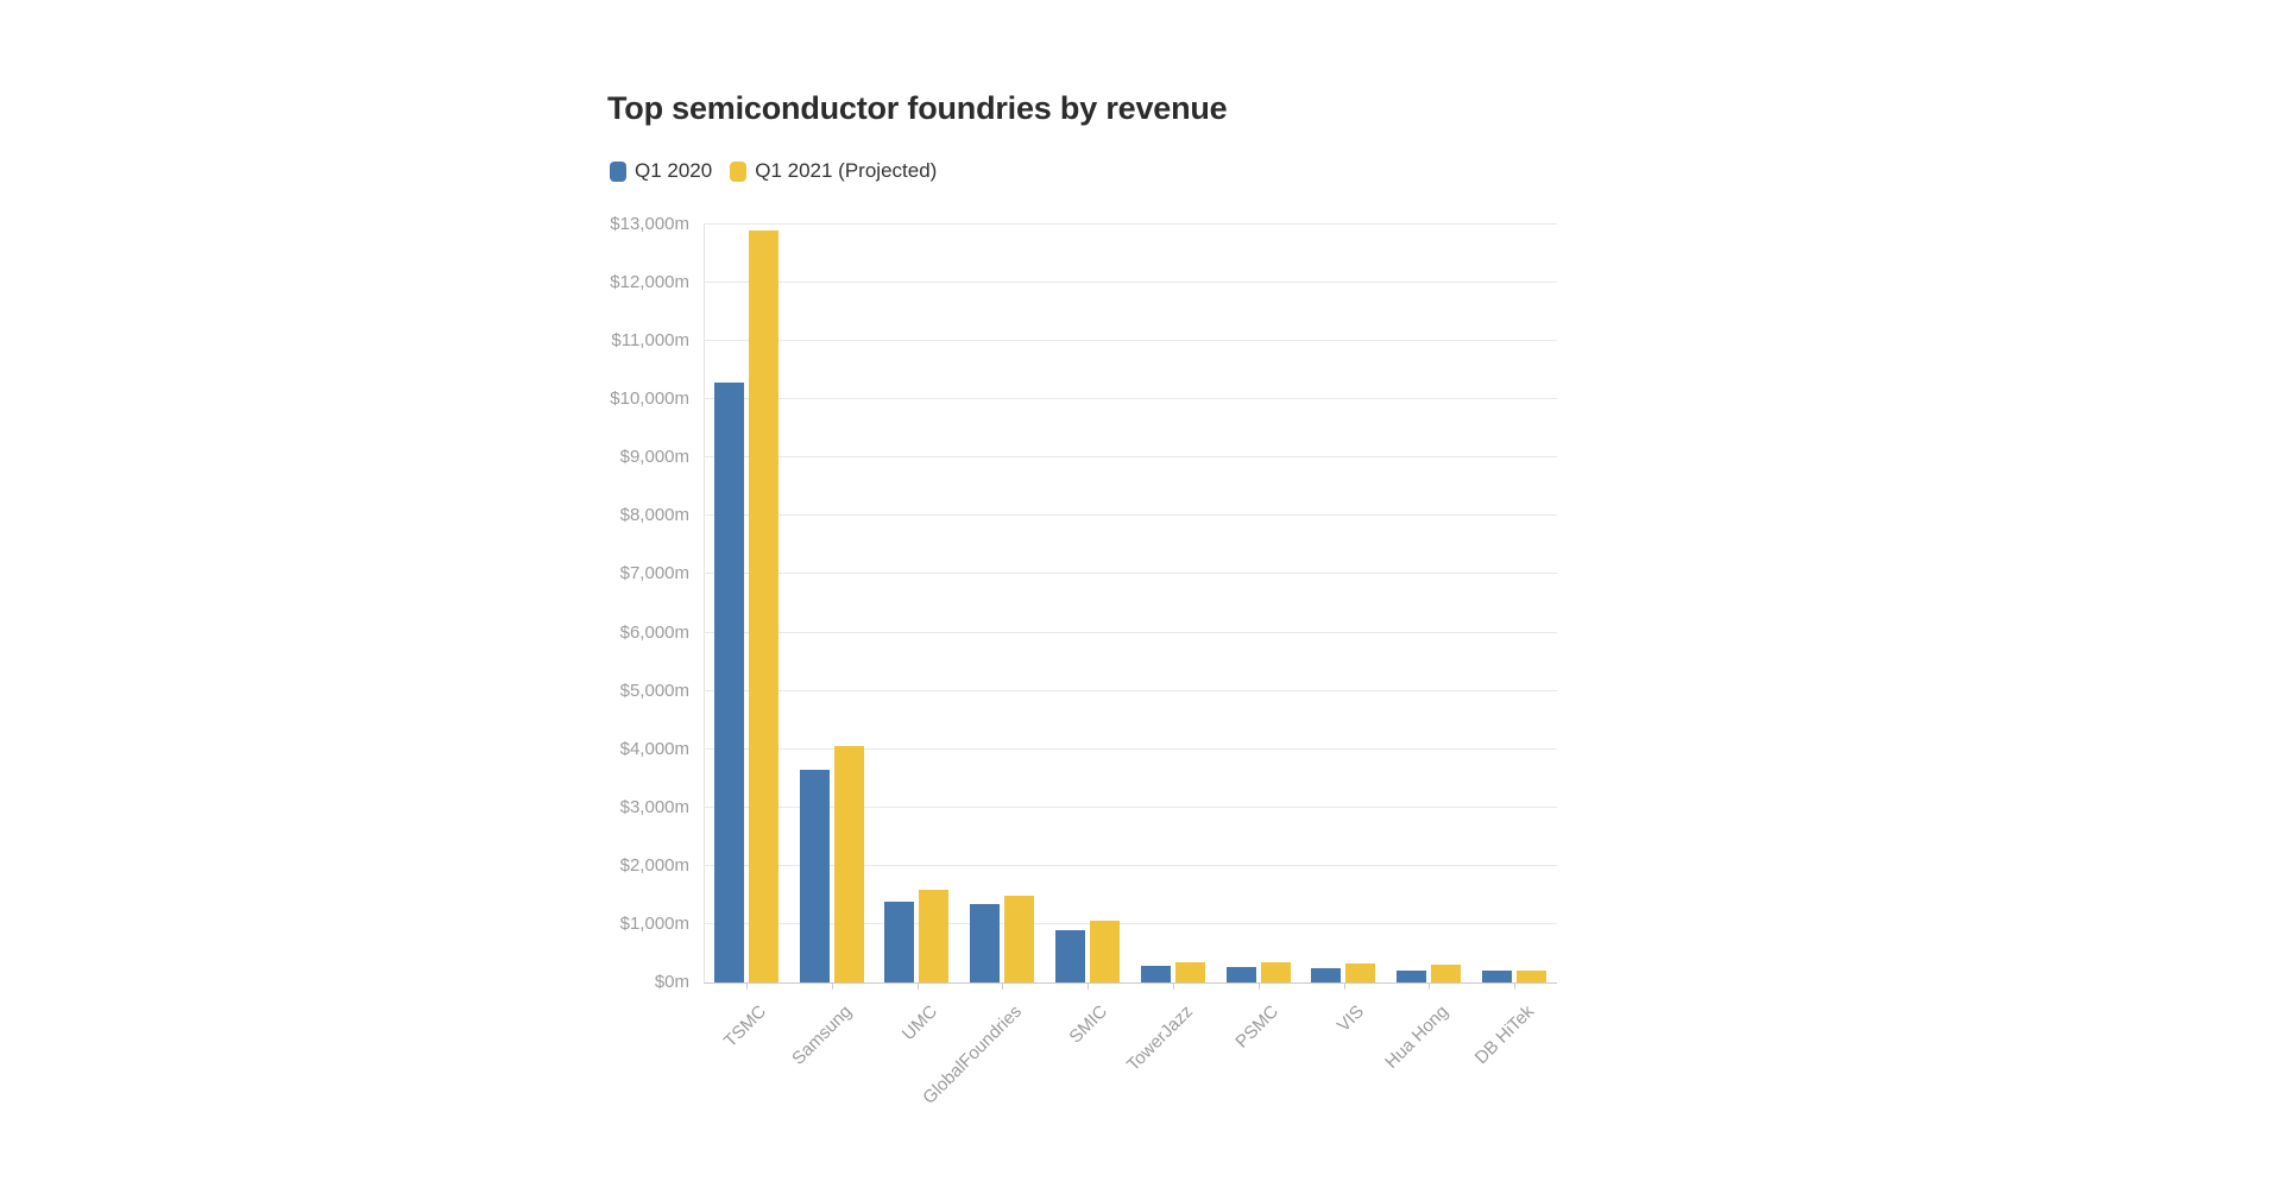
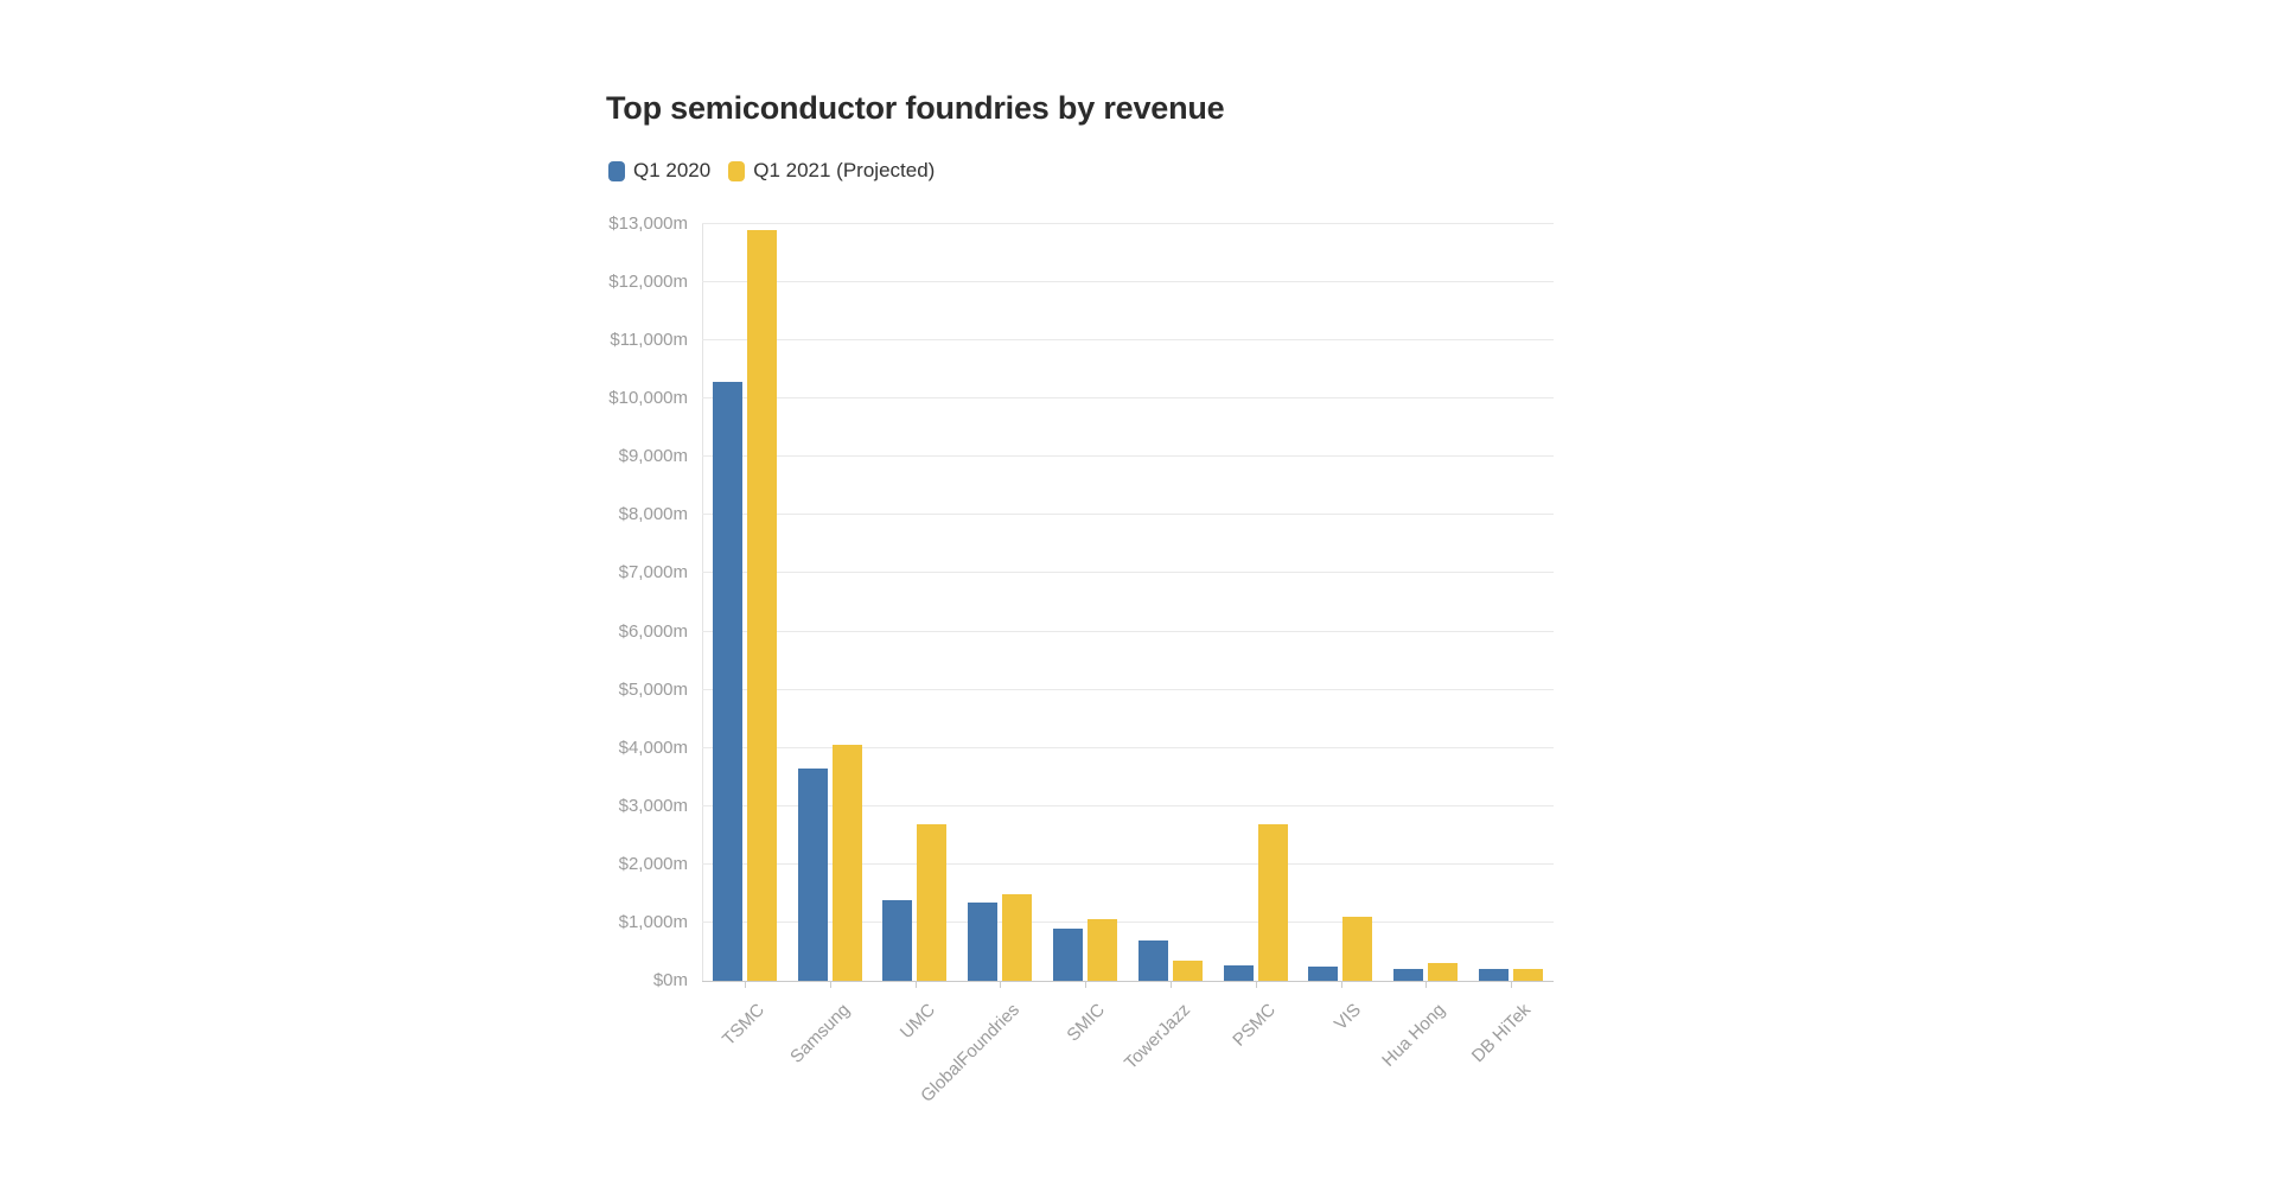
Q1 2021 (Projected)/UMC: $1600m -> $2700m
Q1 2020/TowerJazz: $300m -> $700m
Q1 2021 (Projected)/PSMC: $300m -> $2700m
Q1 2021 (Projected)/VIS: $300m -> $1100m
